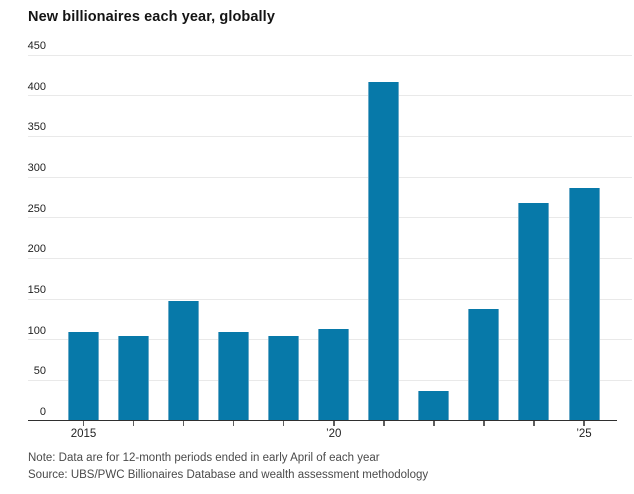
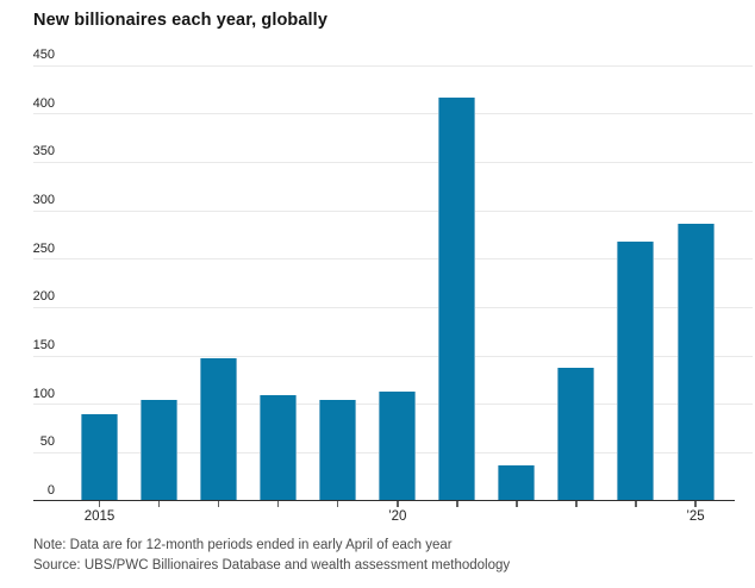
2015: 110 -> 90
